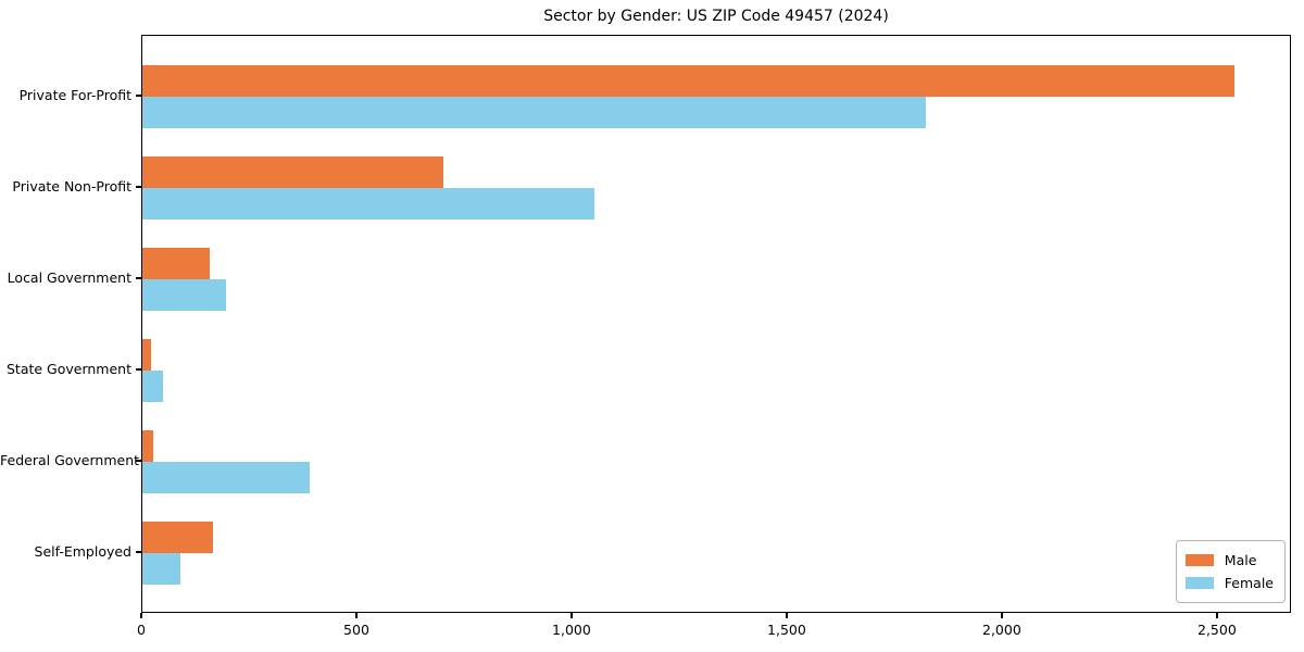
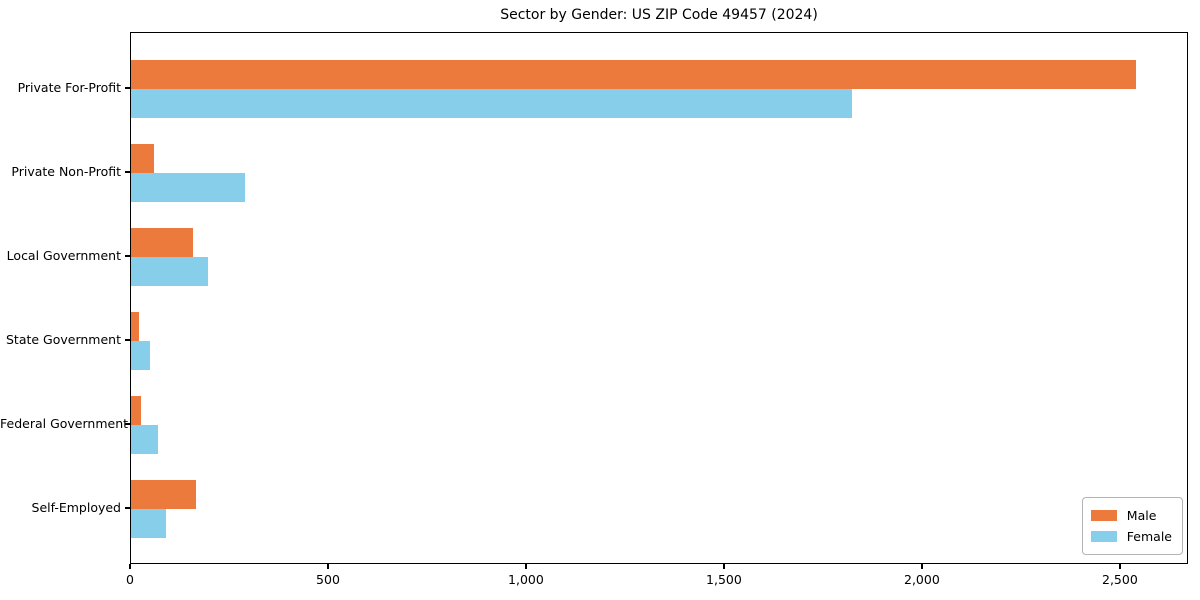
Male/Private Non-Profit: 700 -> 60
Female/Private Non-Profit: 1050 -> 290
Female/Federal Government: 390 -> 70
